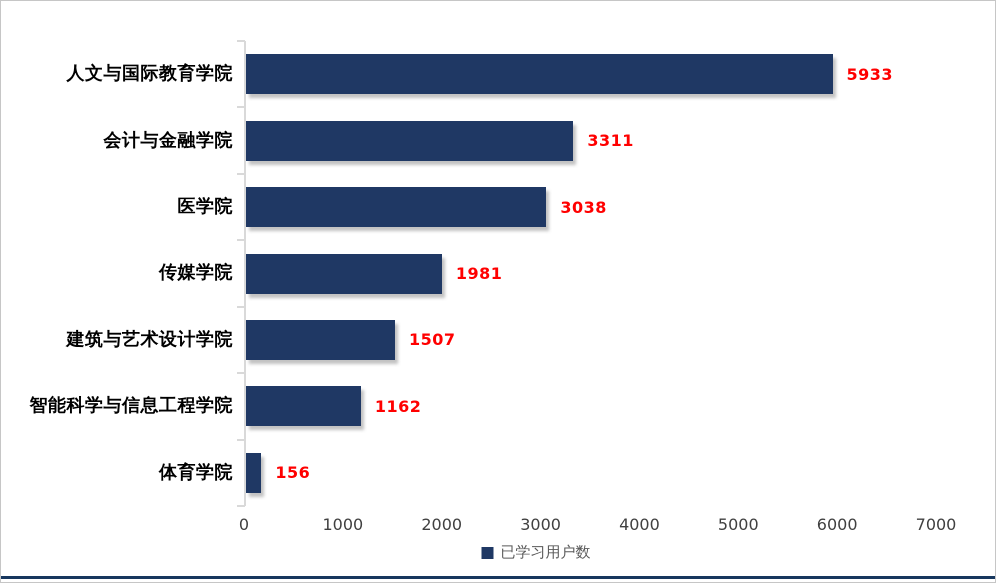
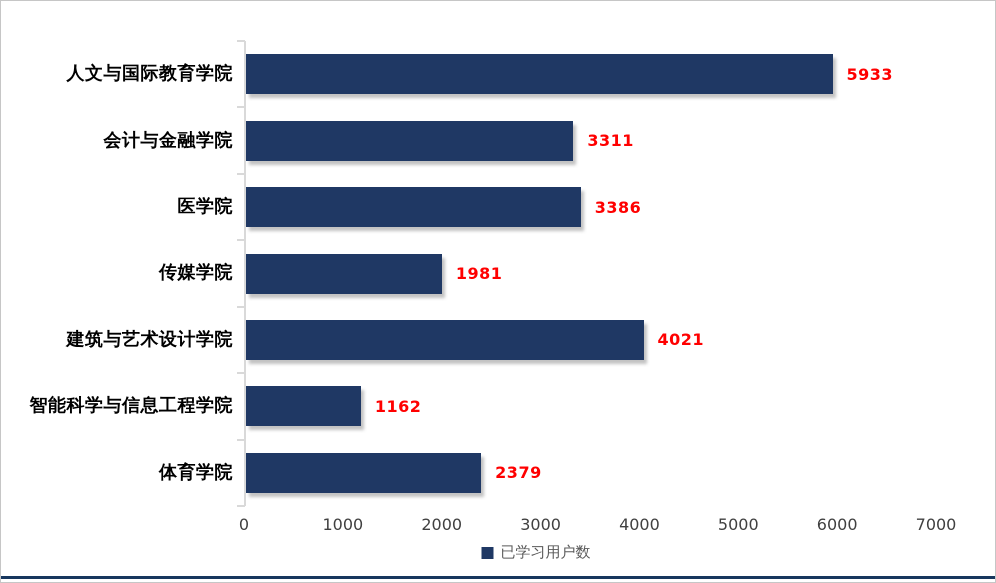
医学院: 3038 -> 3386
建筑与艺术设计学院: 1507 -> 4021
体育学院: 156 -> 2379
